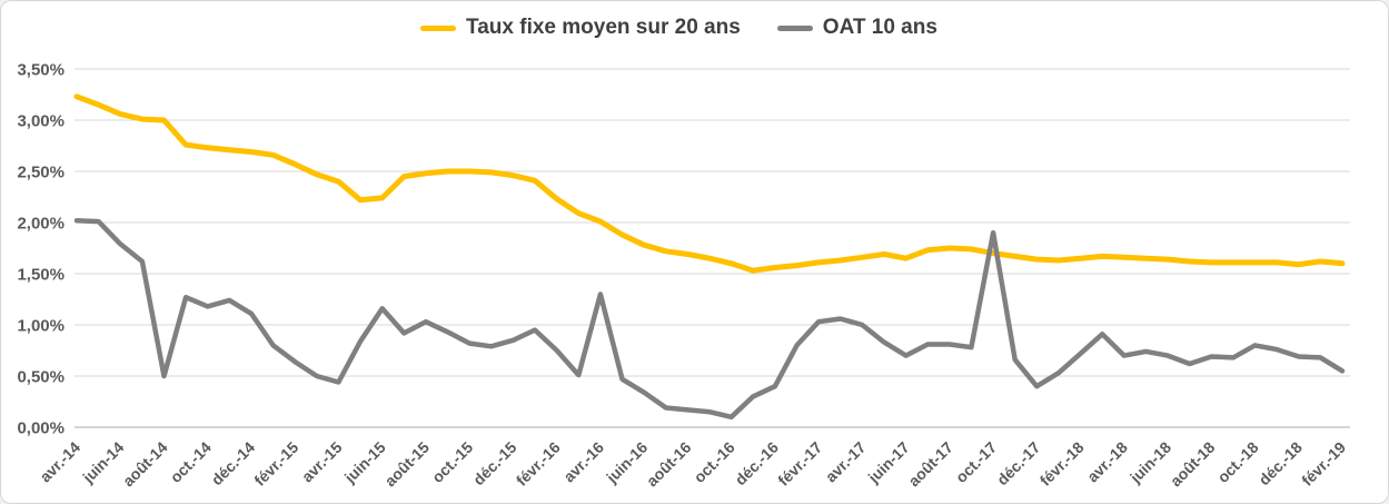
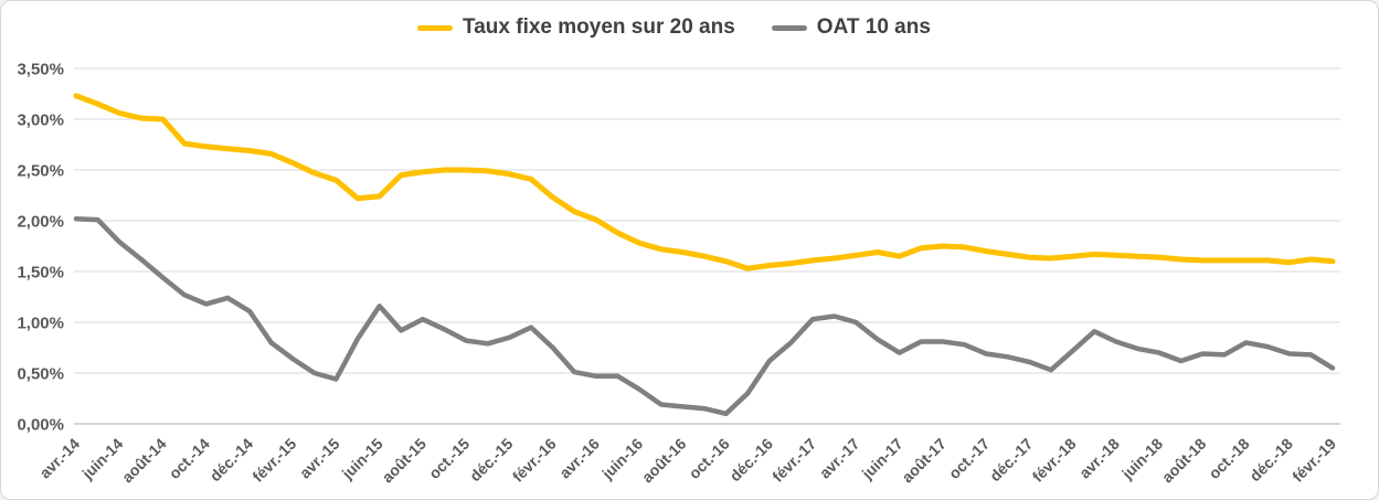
OAT 10 ans/août-14: 0,5% -> 1,4%
OAT 10 ans/avr.-16: 1,3% -> 0,5%
OAT 10 ans/déc.-16: 0,4% -> 0,6%
OAT 10 ans/oct.-17: 1,9% -> 0,7%
OAT 10 ans/déc.-17: 0,4% -> 0,6%
OAT 10 ans/avr.-18: 0,7% -> 0,8%
